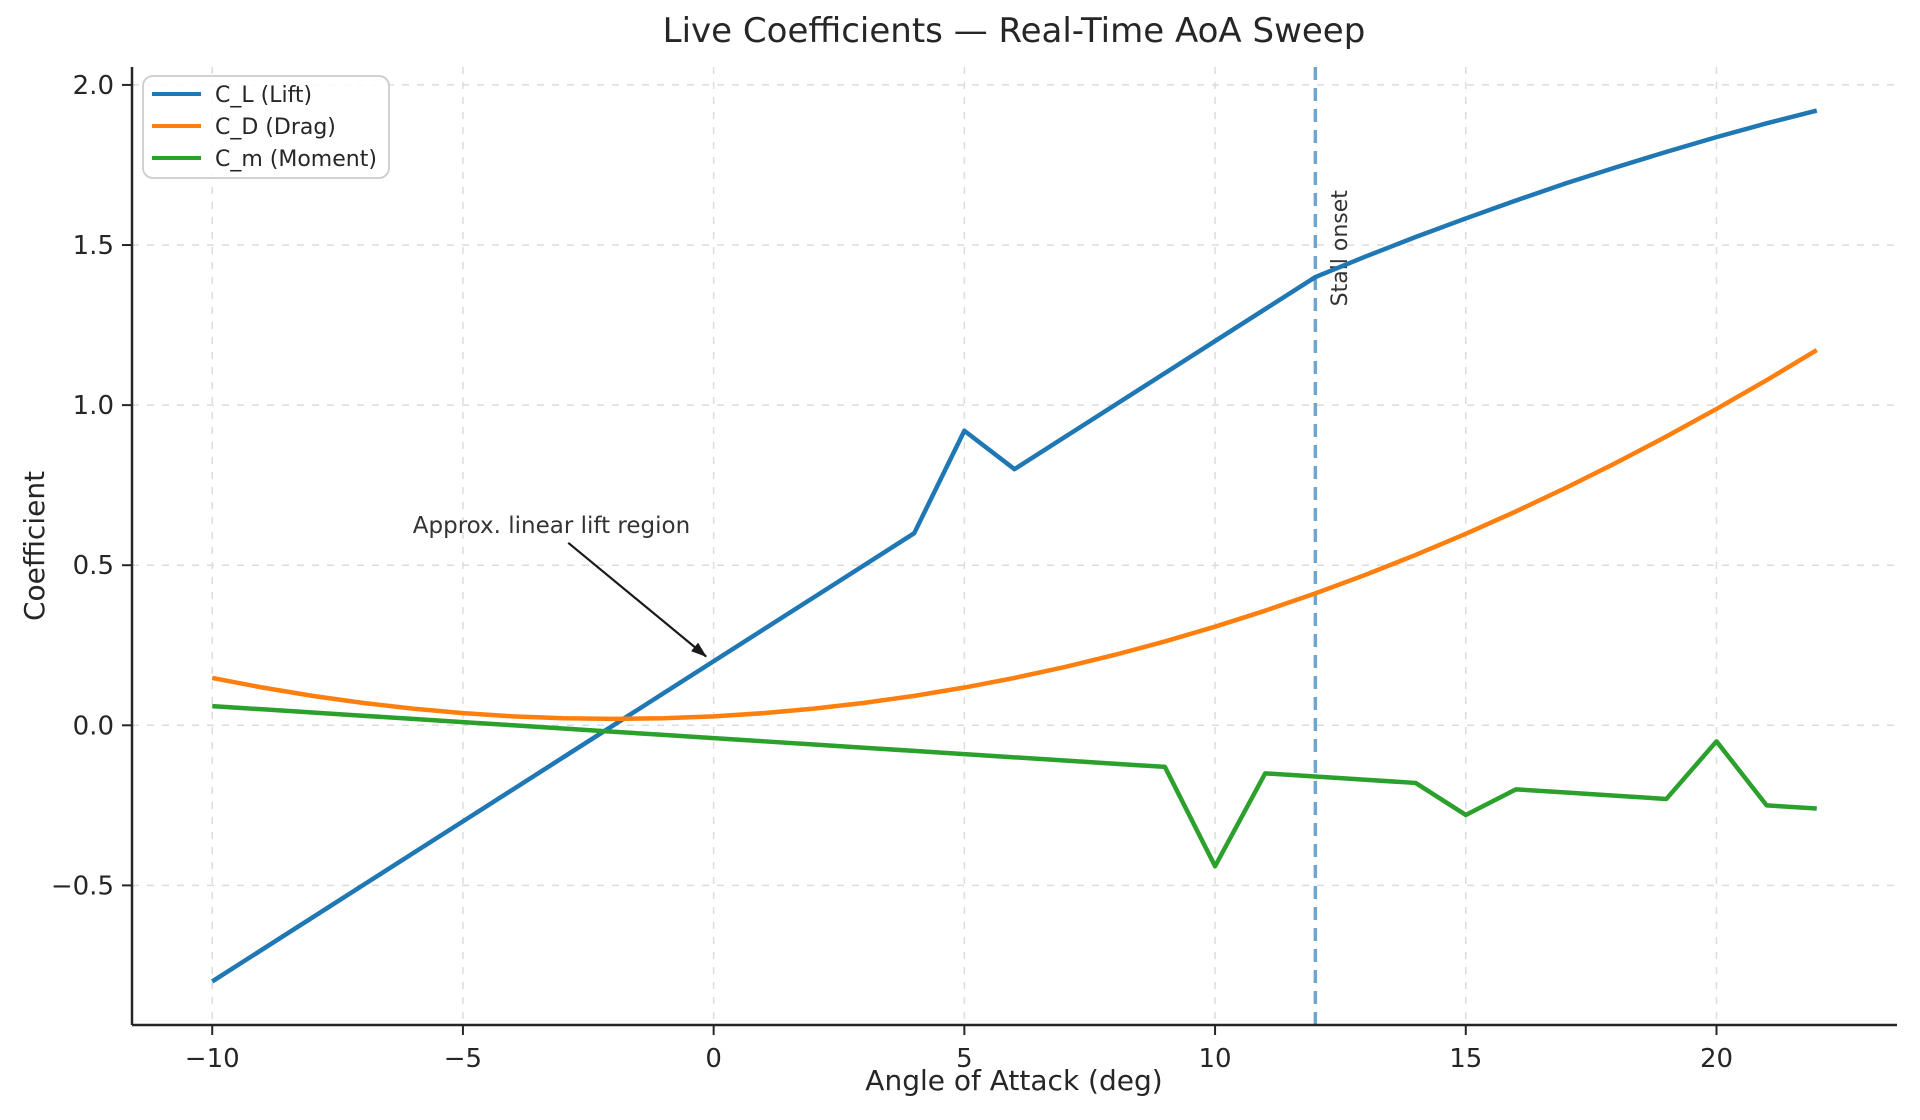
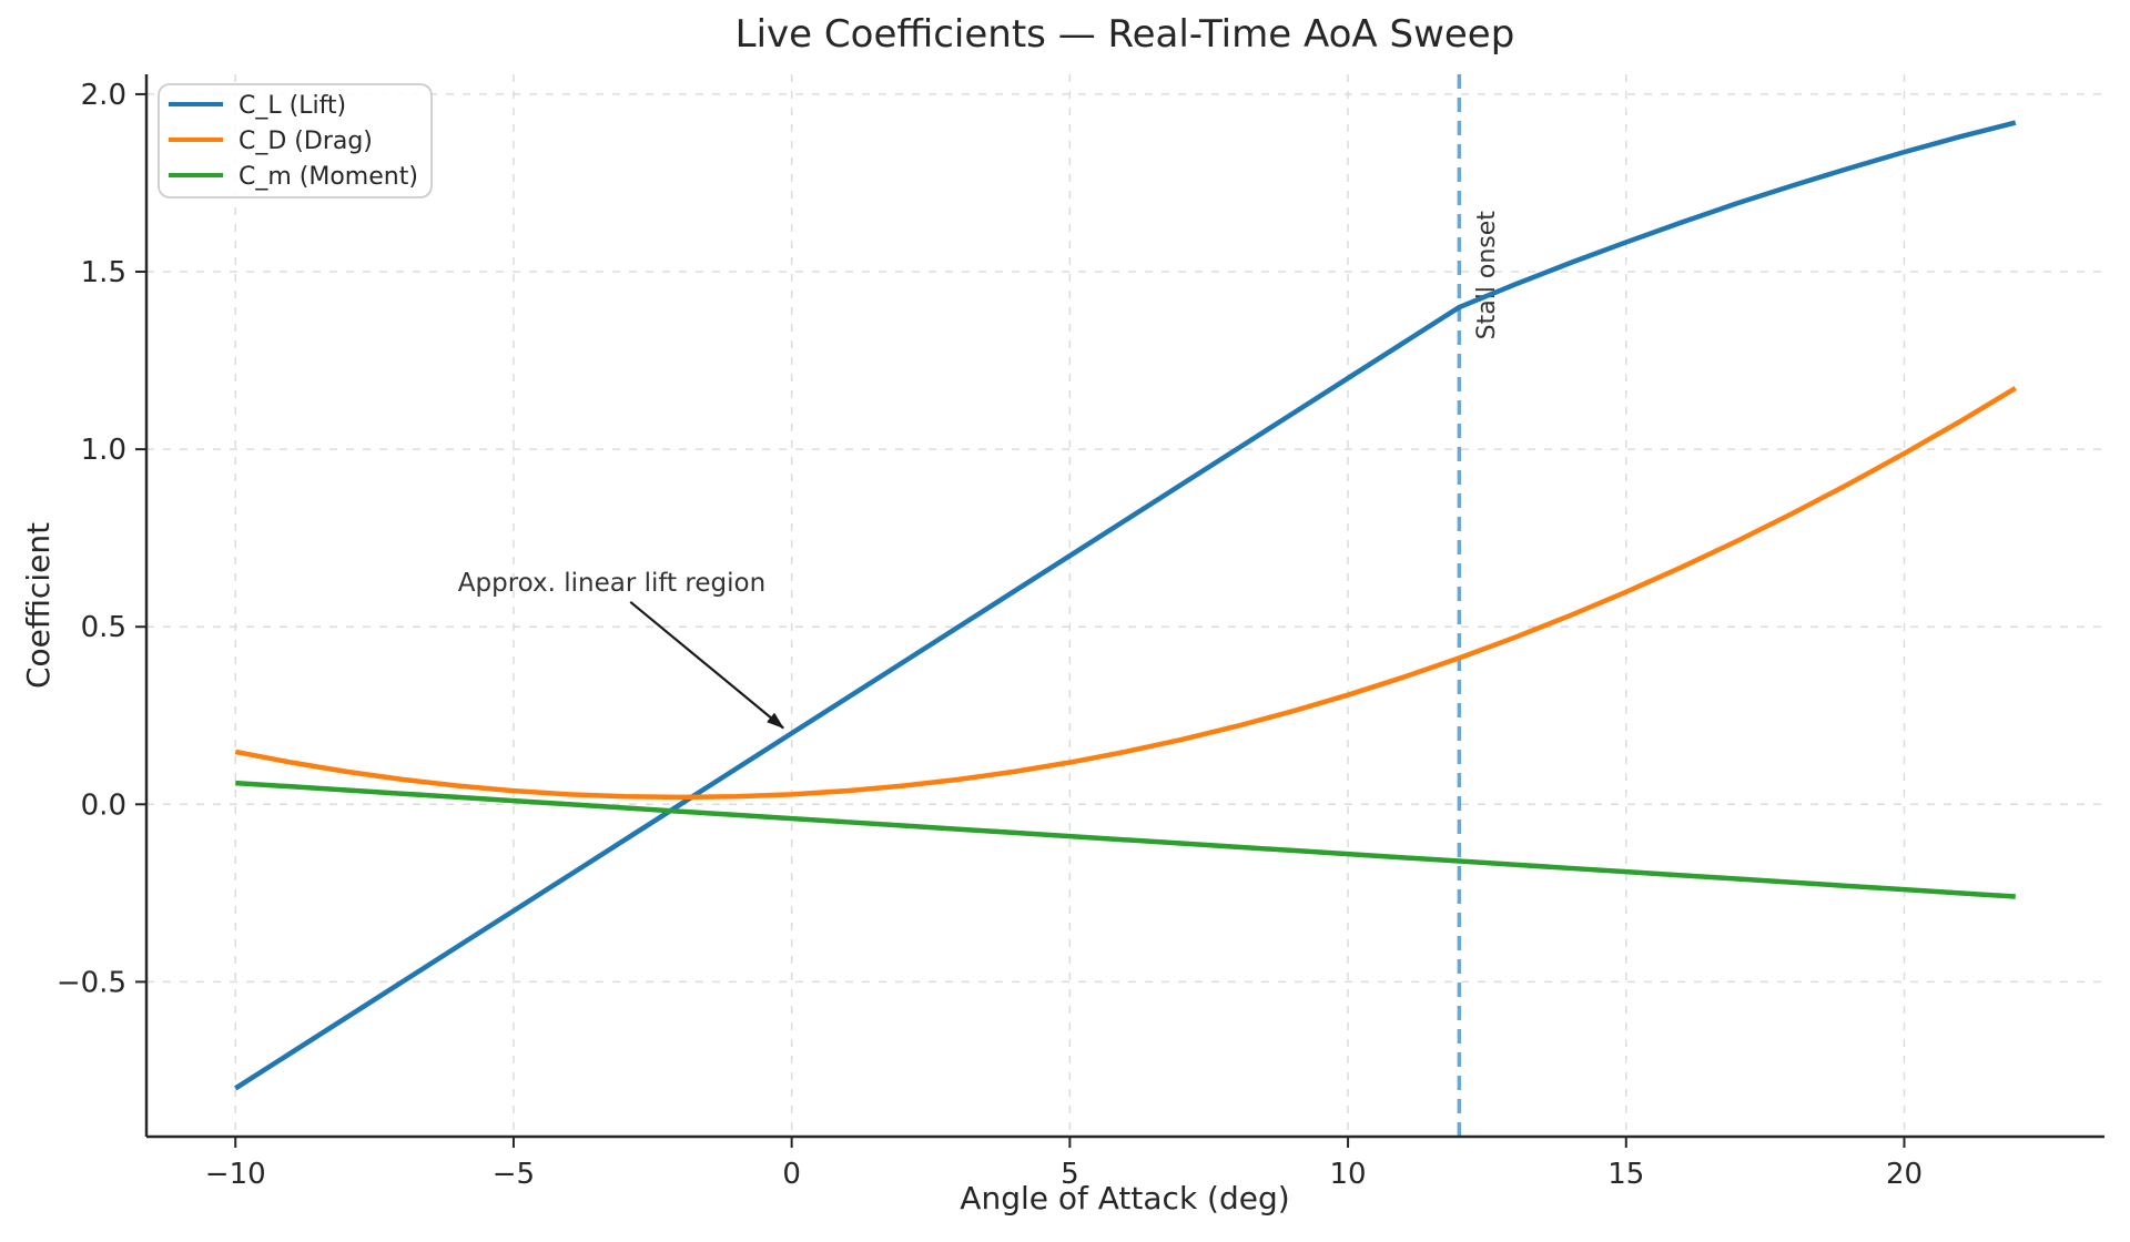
C_L (Lift)/5: 0.92 -> 0.70
C_m (Moment)/10: -0.44 -> -0.14
C_m (Moment)/15: -0.28 -> -0.19
C_m (Moment)/20: -0.05 -> -0.24
